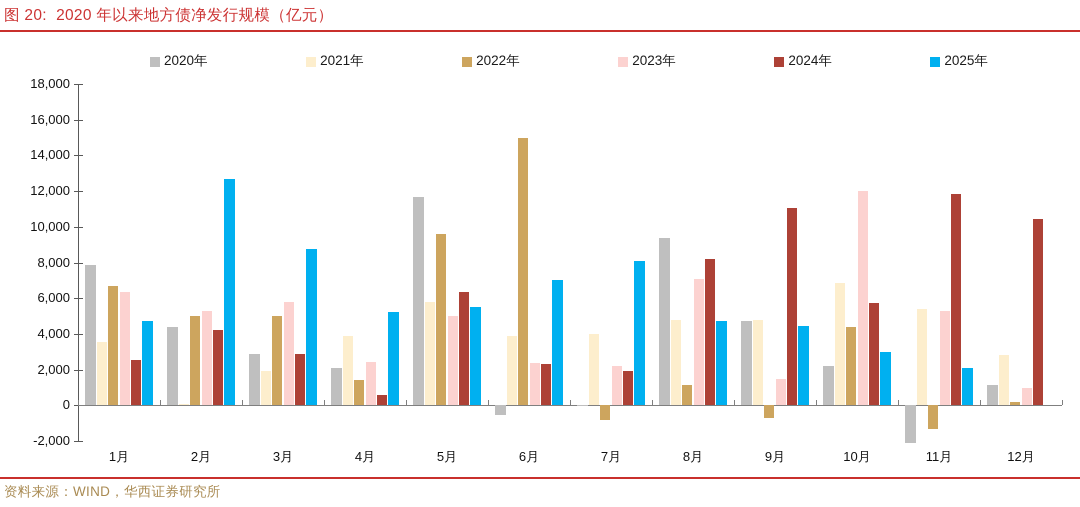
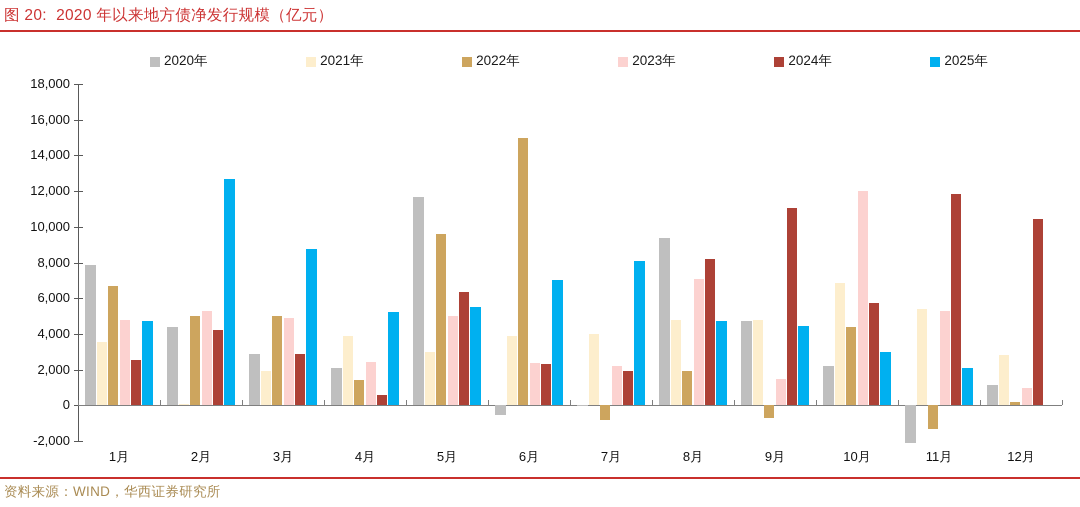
2023年/1月: 6400 -> 4800
2023年/3月: 5800 -> 4900
2021年/5月: 5800 -> 3000
2022年/8月: 1200 -> 1900
